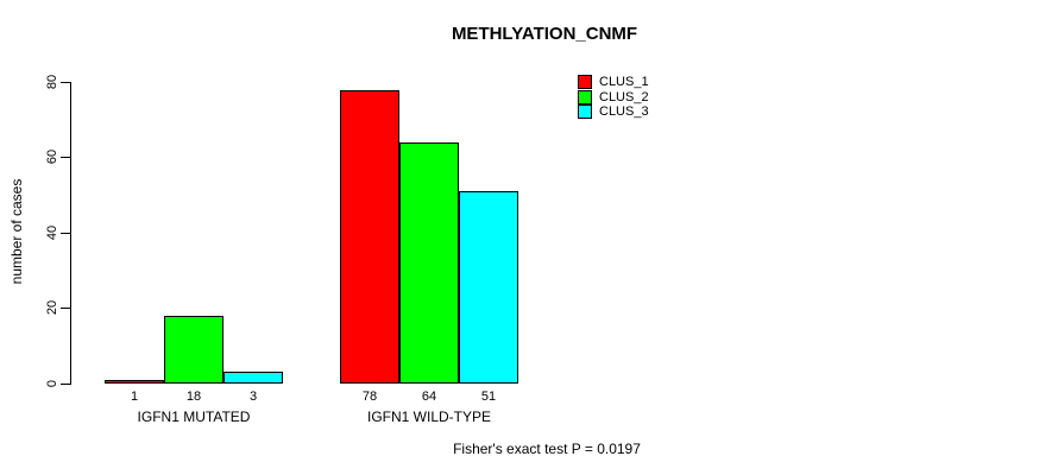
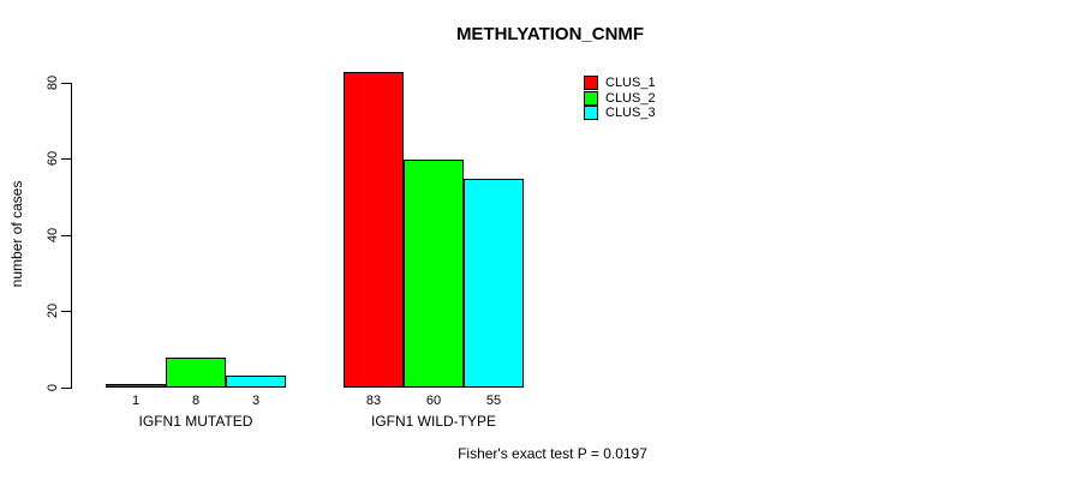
CLUS_2/IGFN1 MUTATED: 18 -> 8
CLUS_1/IGFN1 WILD-TYPE: 78 -> 83
CLUS_2/IGFN1 WILD-TYPE: 64 -> 60
CLUS_3/IGFN1 WILD-TYPE: 51 -> 55
